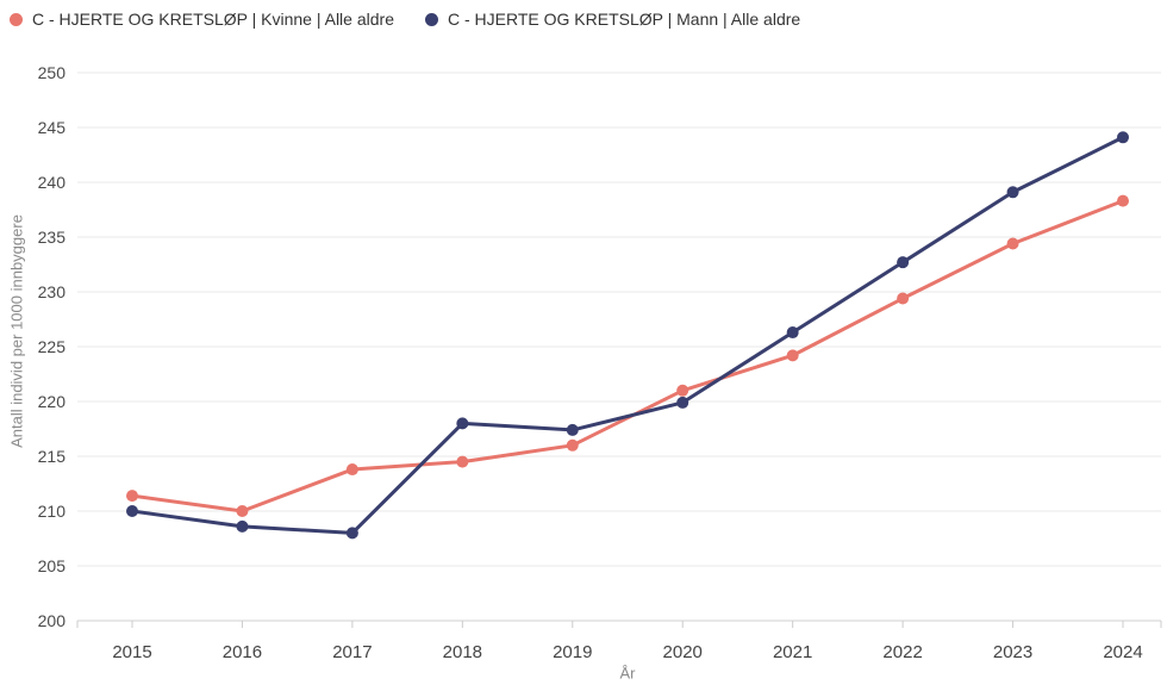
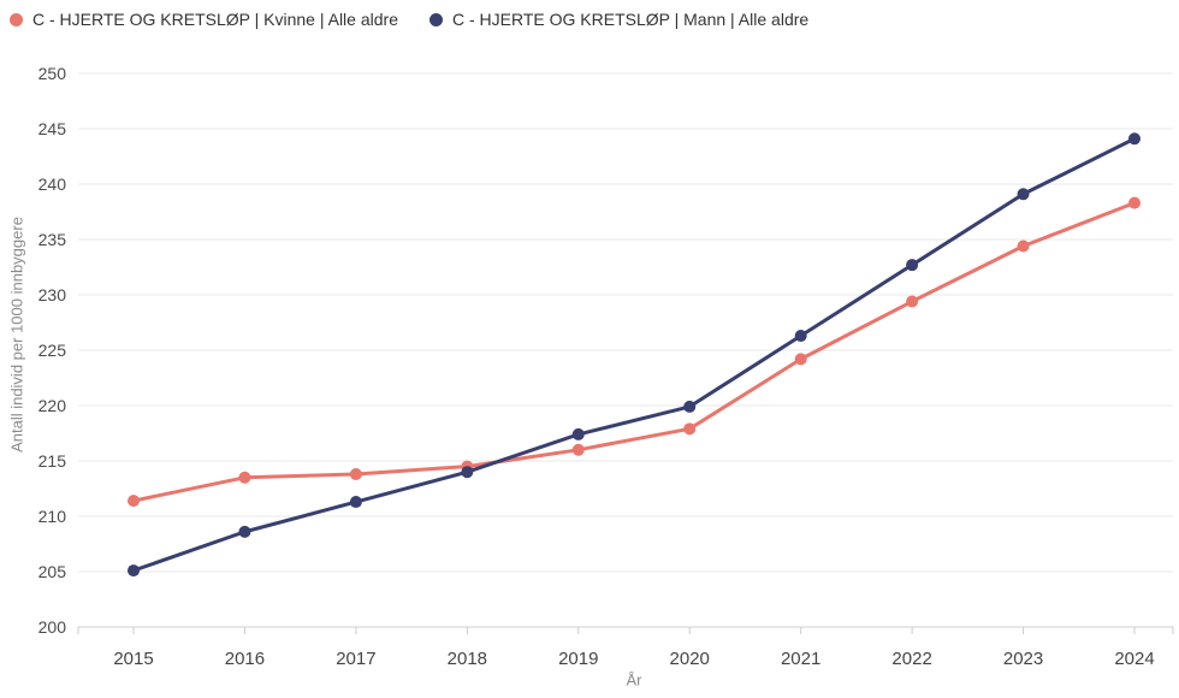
C - HJERTE OG KRETSLØP | Mann | Alle aldre/2015: 210 -> 205
C - HJERTE OG KRETSLØP | Kvinne | Alle aldre/2016: 210 -> 214
C - HJERTE OG KRETSLØP | Mann | Alle aldre/2017: 208 -> 211
C - HJERTE OG KRETSLØP | Mann | Alle aldre/2018: 218 -> 214
C - HJERTE OG KRETSLØP | Kvinne | Alle aldre/2020: 221 -> 218
